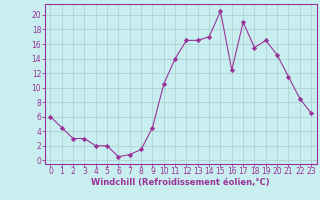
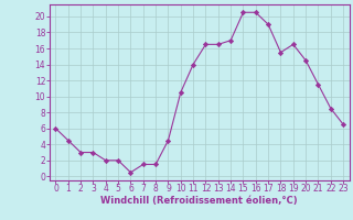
7: 0.8 -> 1.5
16: 12.4 -> 20.5
